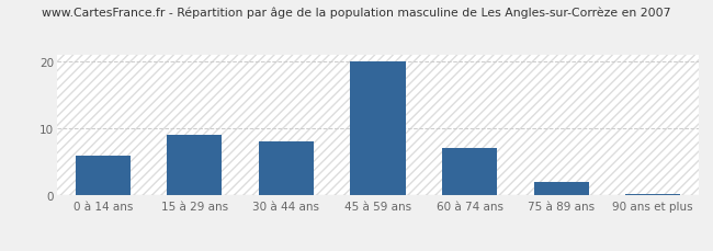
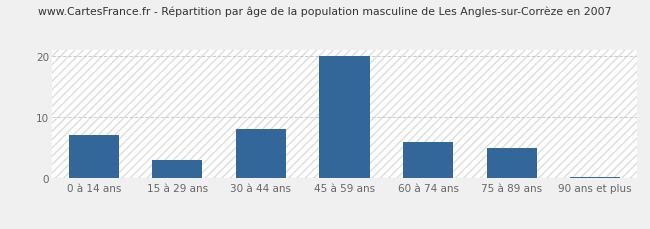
0 à 14 ans: 6.0 -> 7.0
15 à 29 ans: 9.0 -> 3.0
60 à 74 ans: 7.0 -> 6.0
75 à 89 ans: 2.0 -> 5.0
